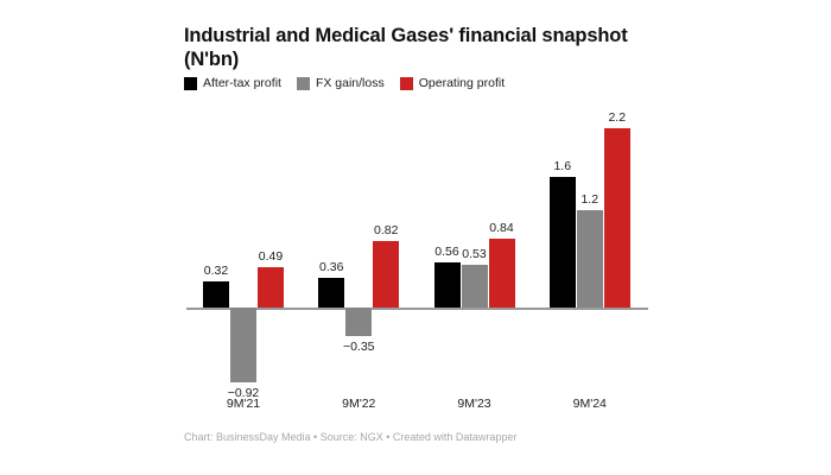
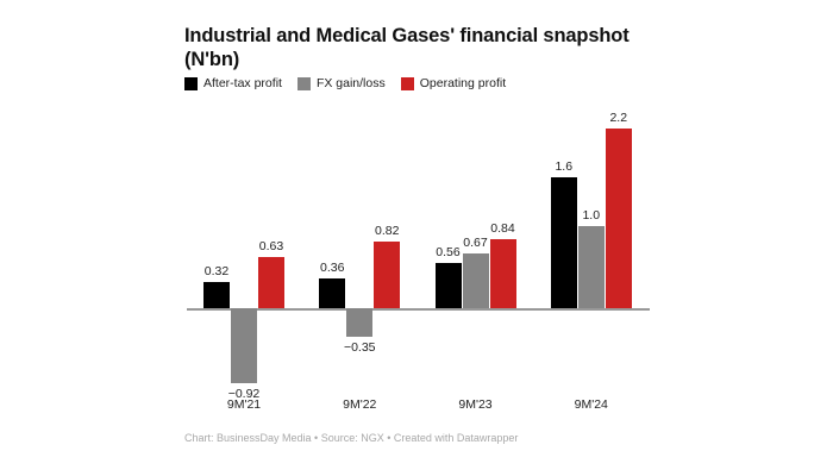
Operating profit/9M'21: 0.49 -> 0.63
FX gain/loss/9M'23: 0.53 -> 0.67
FX gain/loss/9M'24: 1.2 -> 1.0
